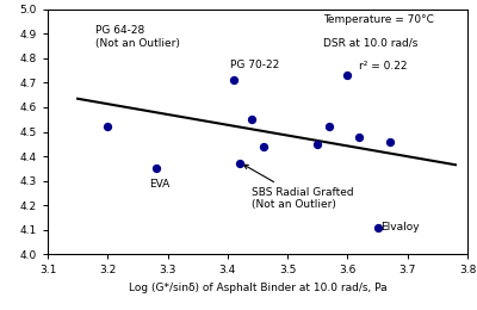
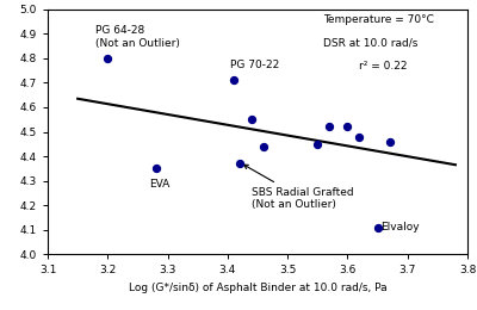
3.2: 4.52 -> 4.80
3.6: 4.73 -> 4.52
